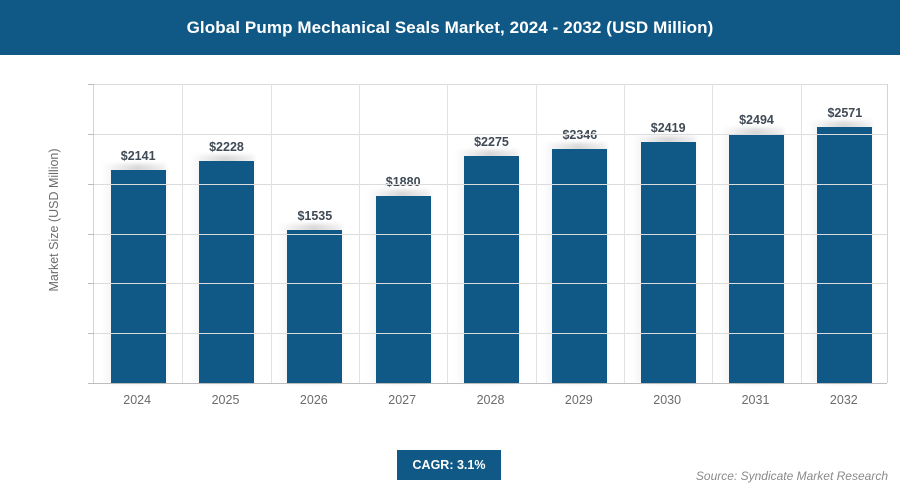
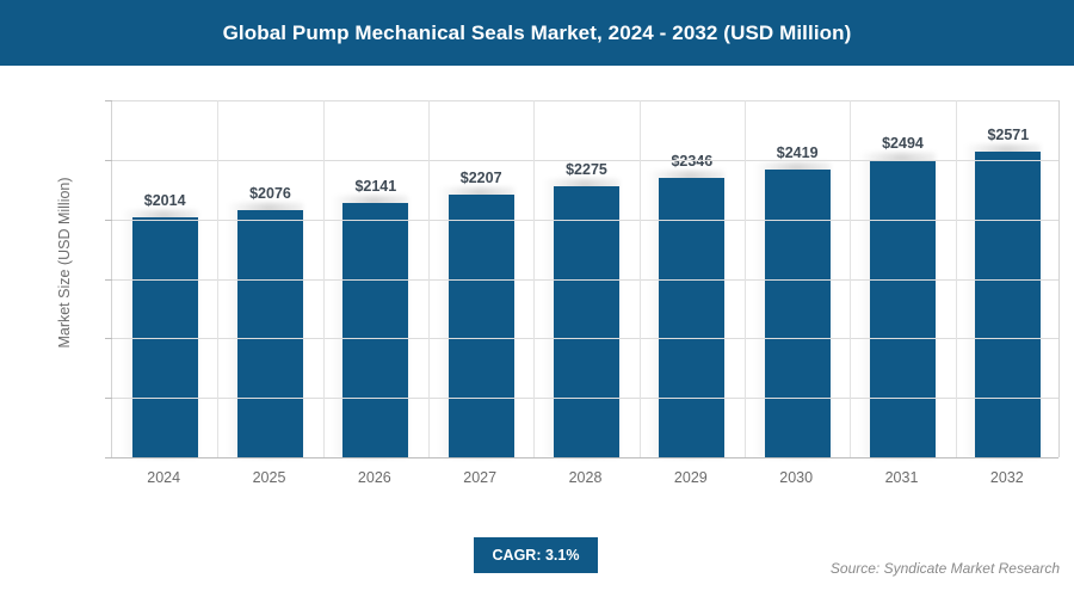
2024: $2141 -> $2014
2025: $2228 -> $2076
2026: $1535 -> $2141
2027: $1880 -> $2207
